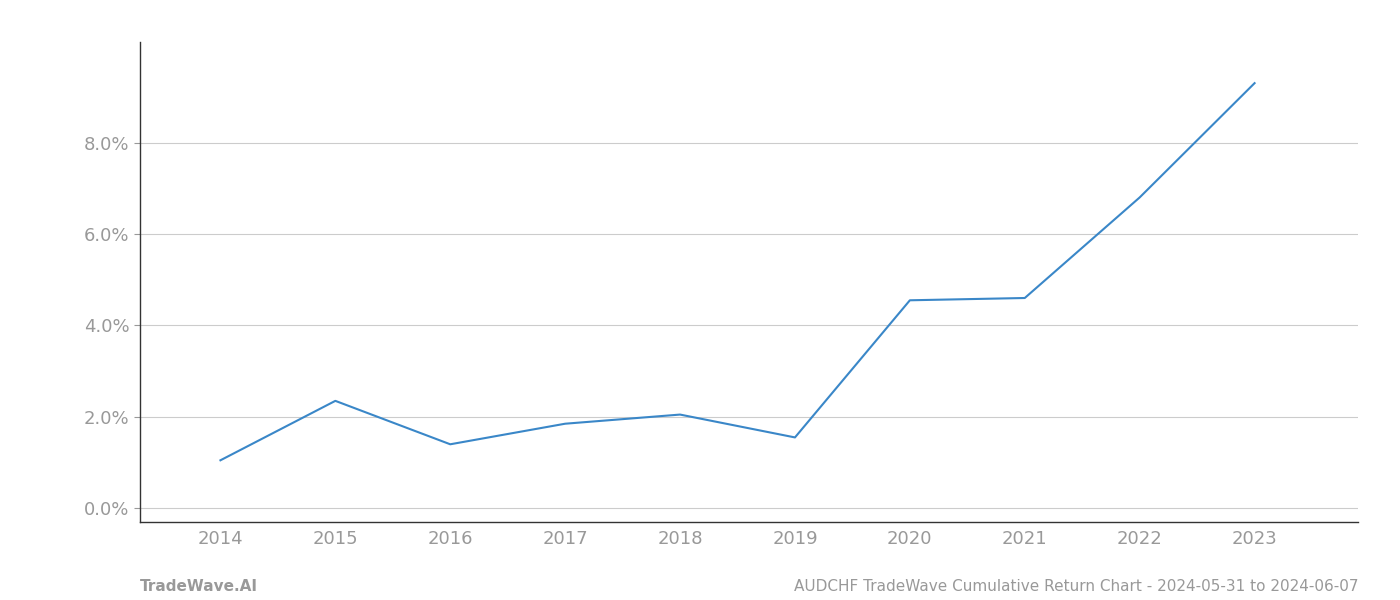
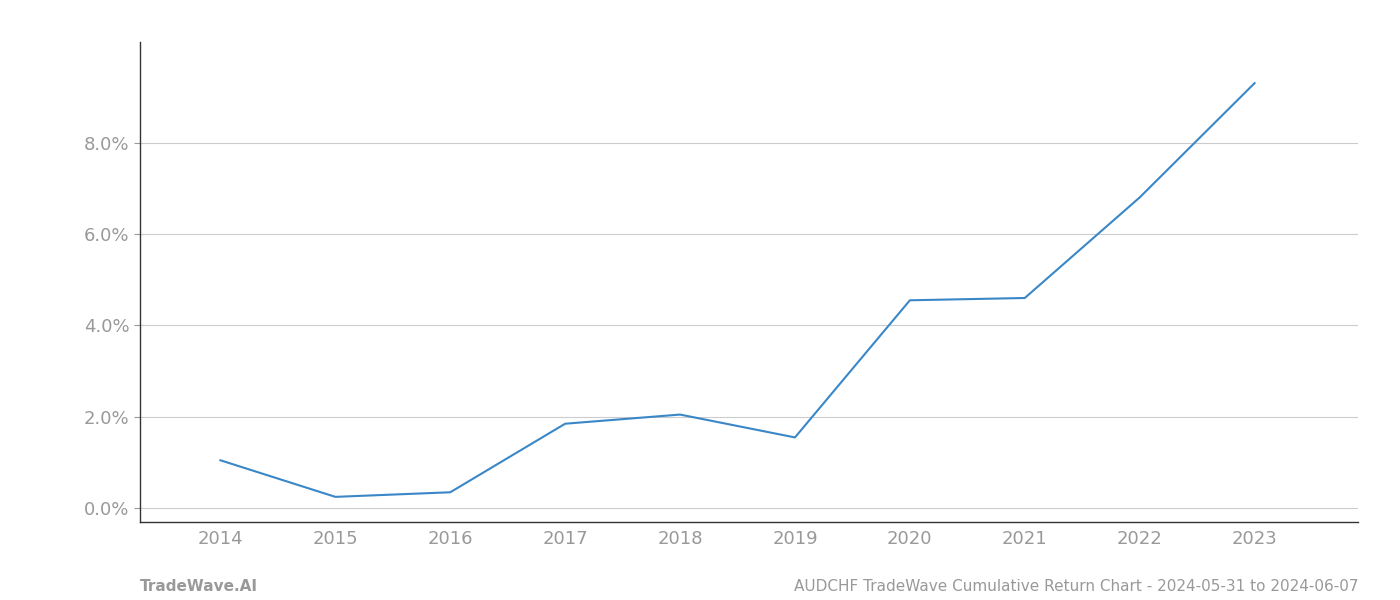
2015: 2.35% -> 0.25%
2016: 1.40% -> 0.35%
